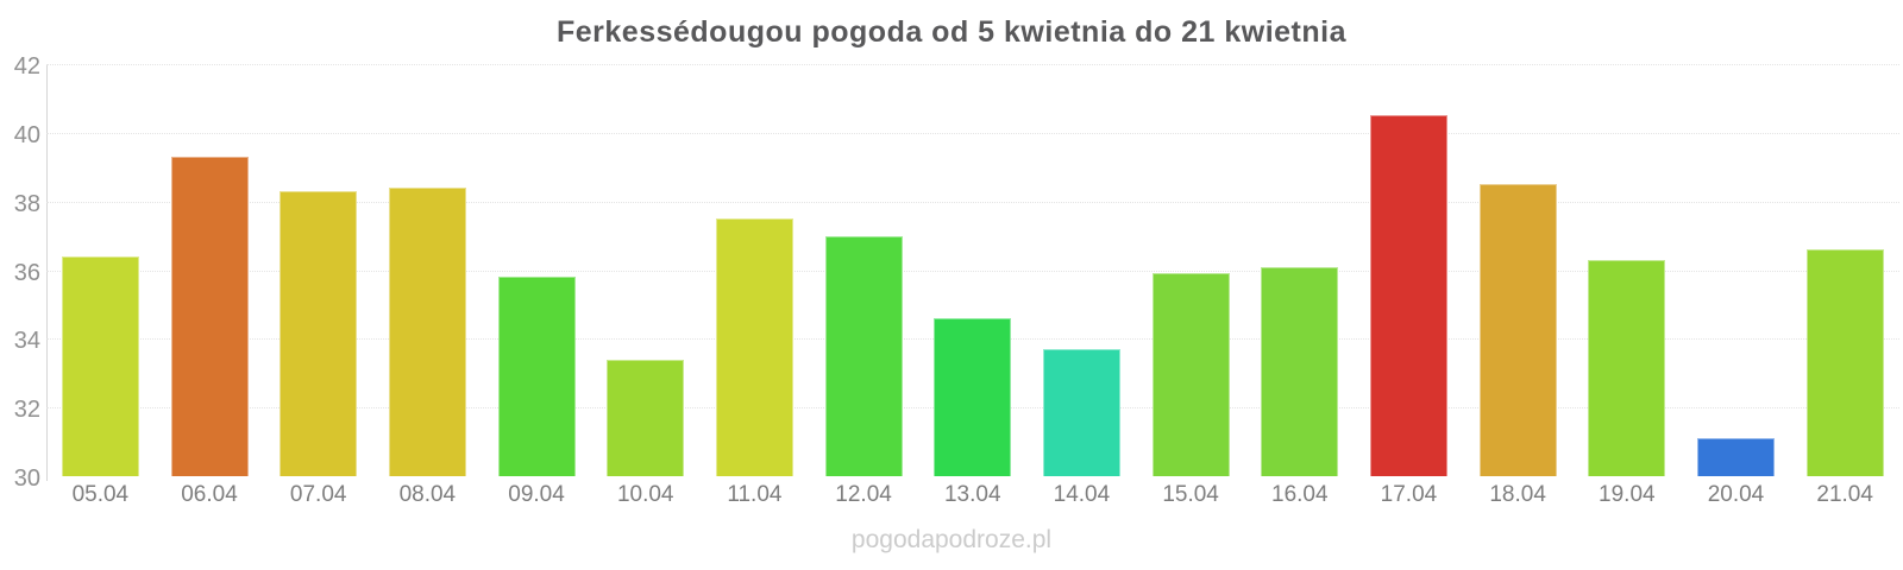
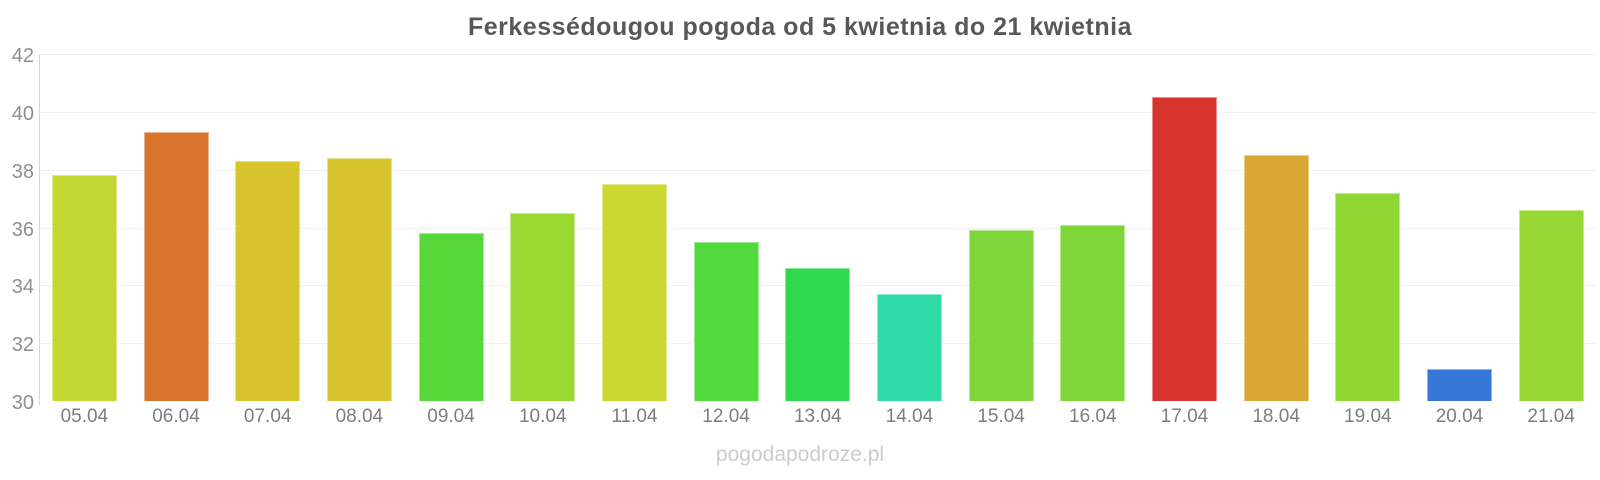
05.04: 36.4 -> 37.8
10.04: 33.4 -> 36.5
12.04: 37.0 -> 35.5
19.04: 36.3 -> 37.2
